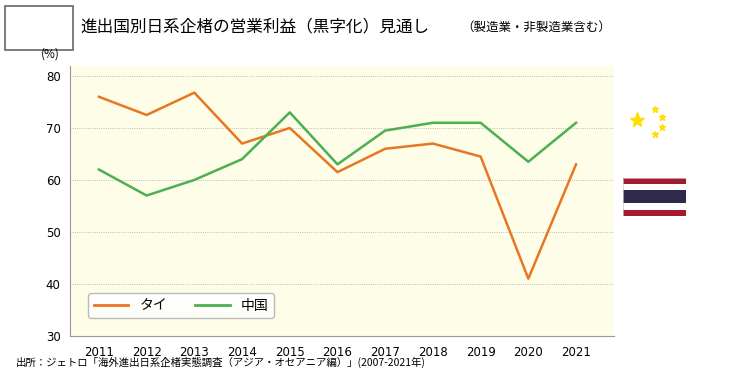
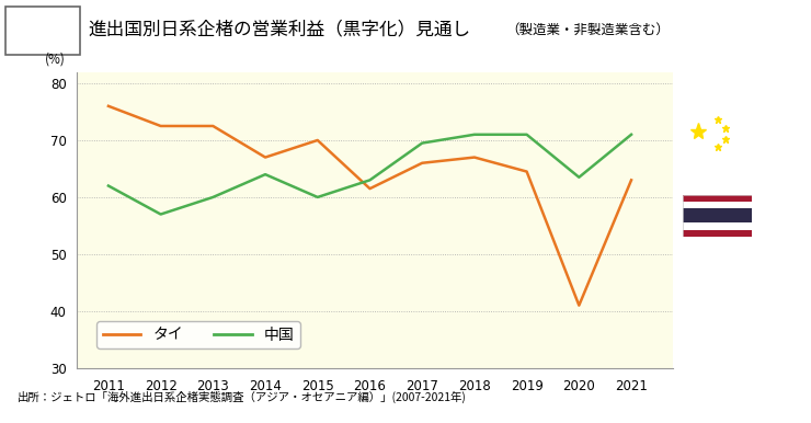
タイ/2013: 76.8 -> 72.5
中国/2015: 73.0 -> 60.0
